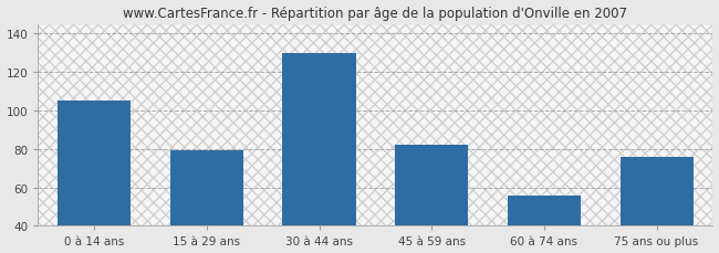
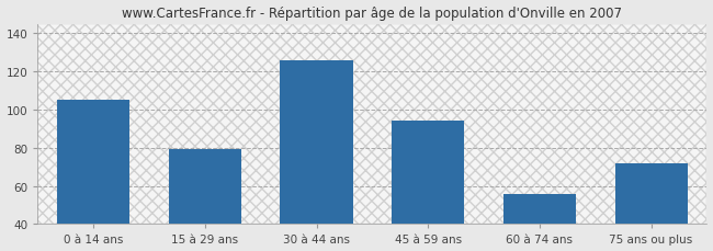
30 à 44 ans: 130 -> 126
45 à 59 ans: 82 -> 94
75 ans ou plus: 76 -> 72
